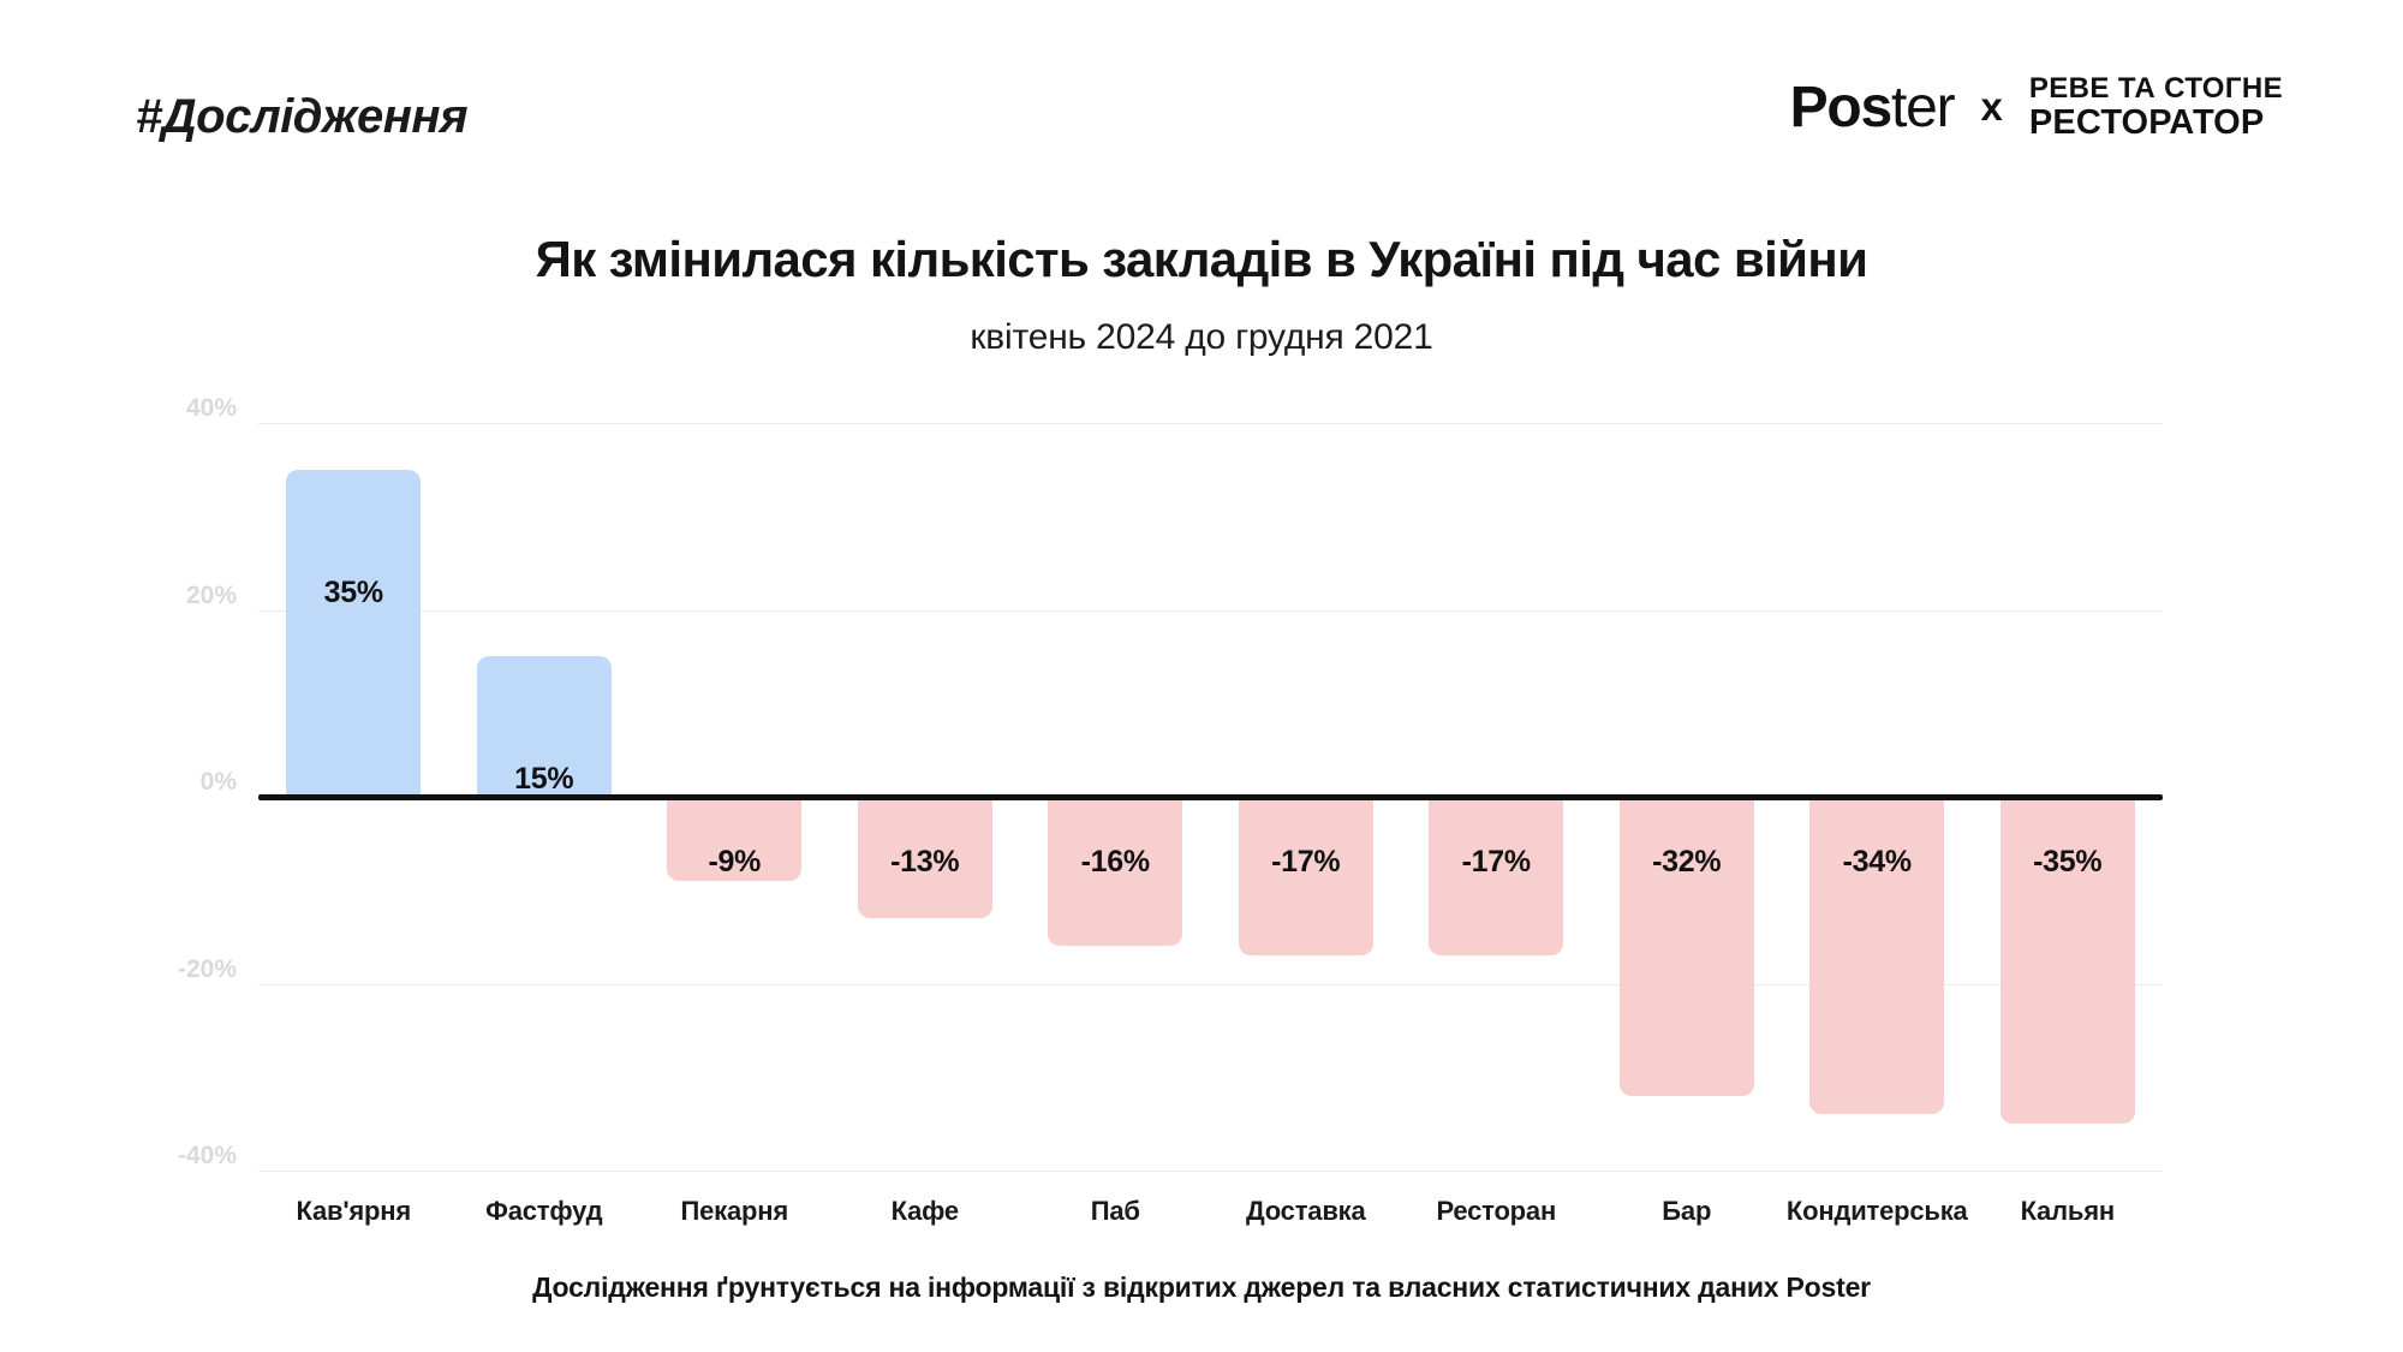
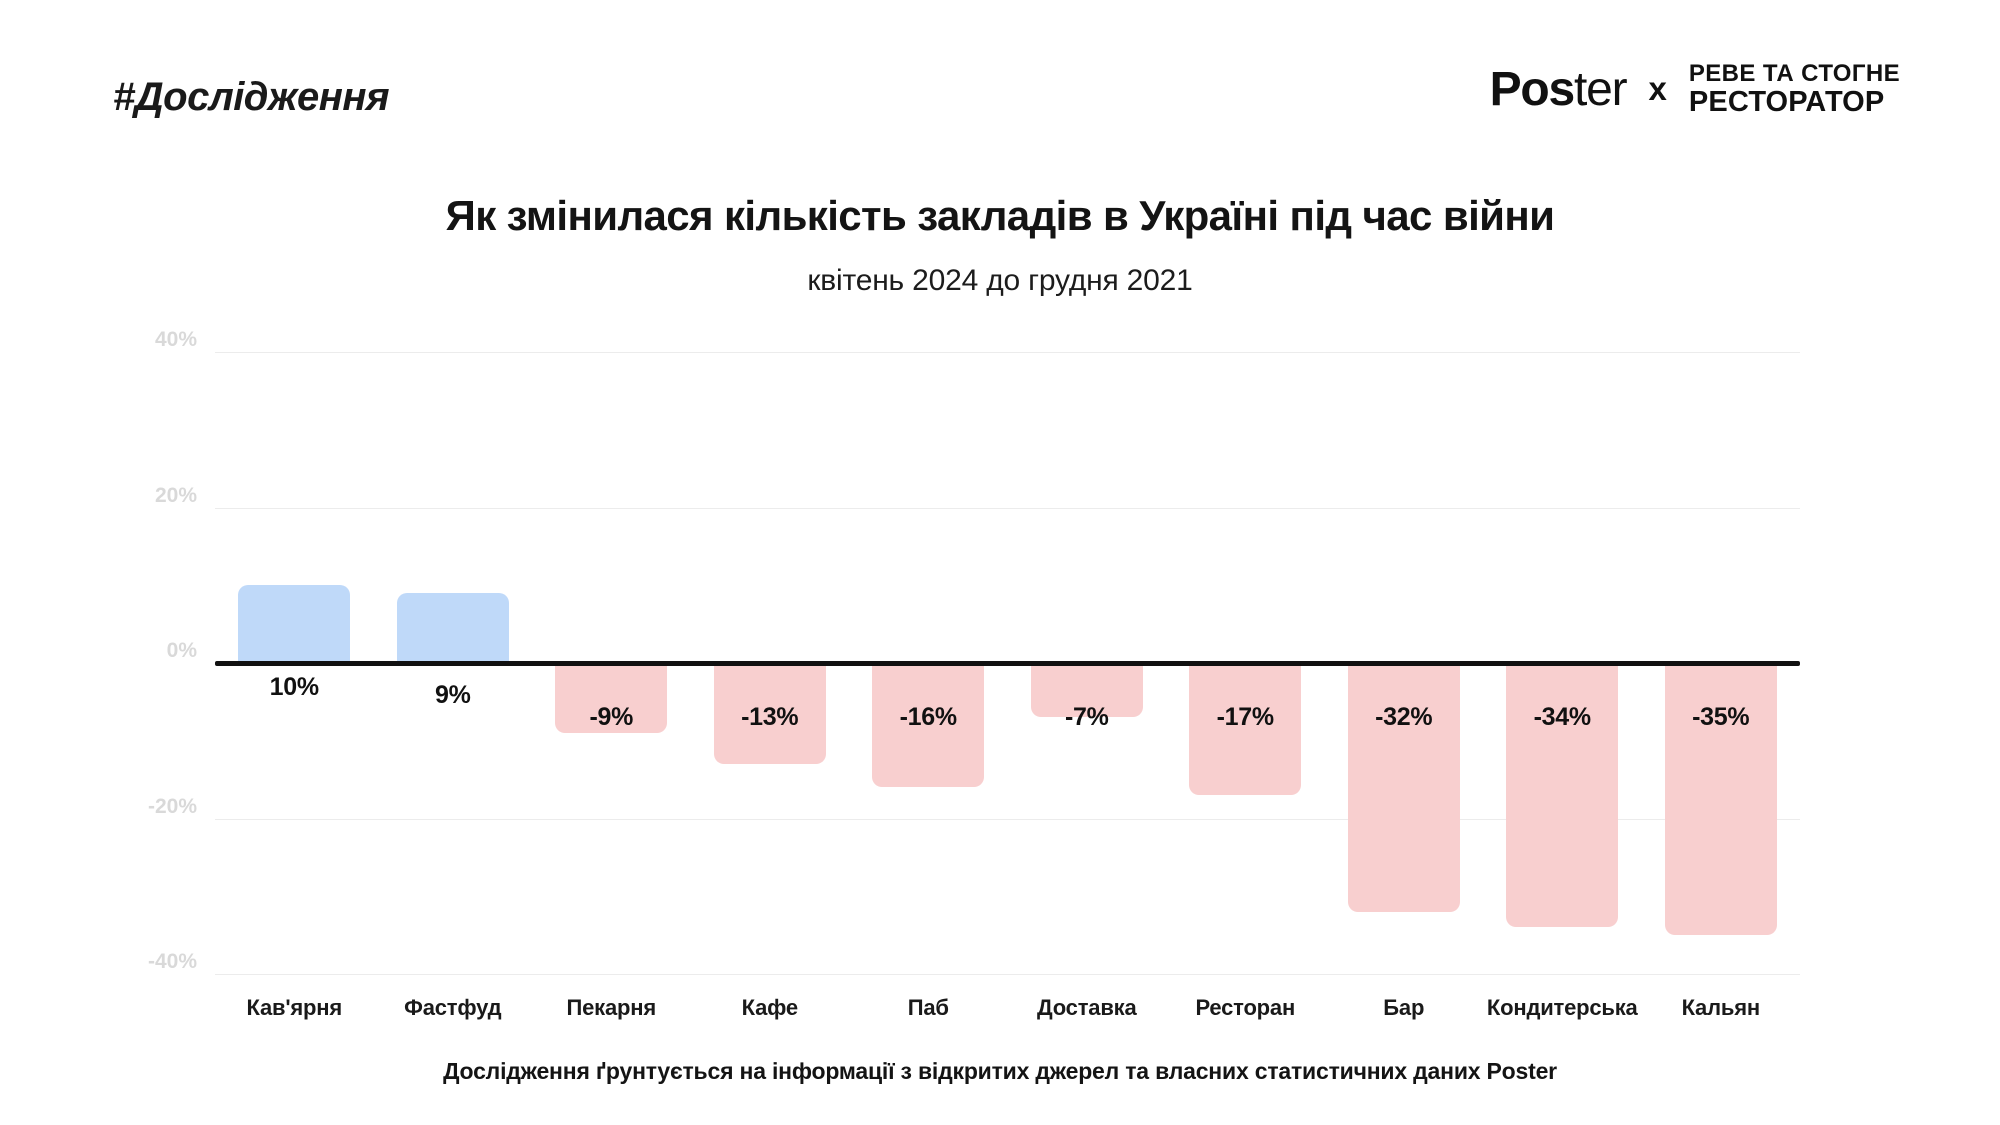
Кав'ярня: 35% -> 10%
Фастфуд: 15% -> 9%
Доставка: -17% -> -7%
